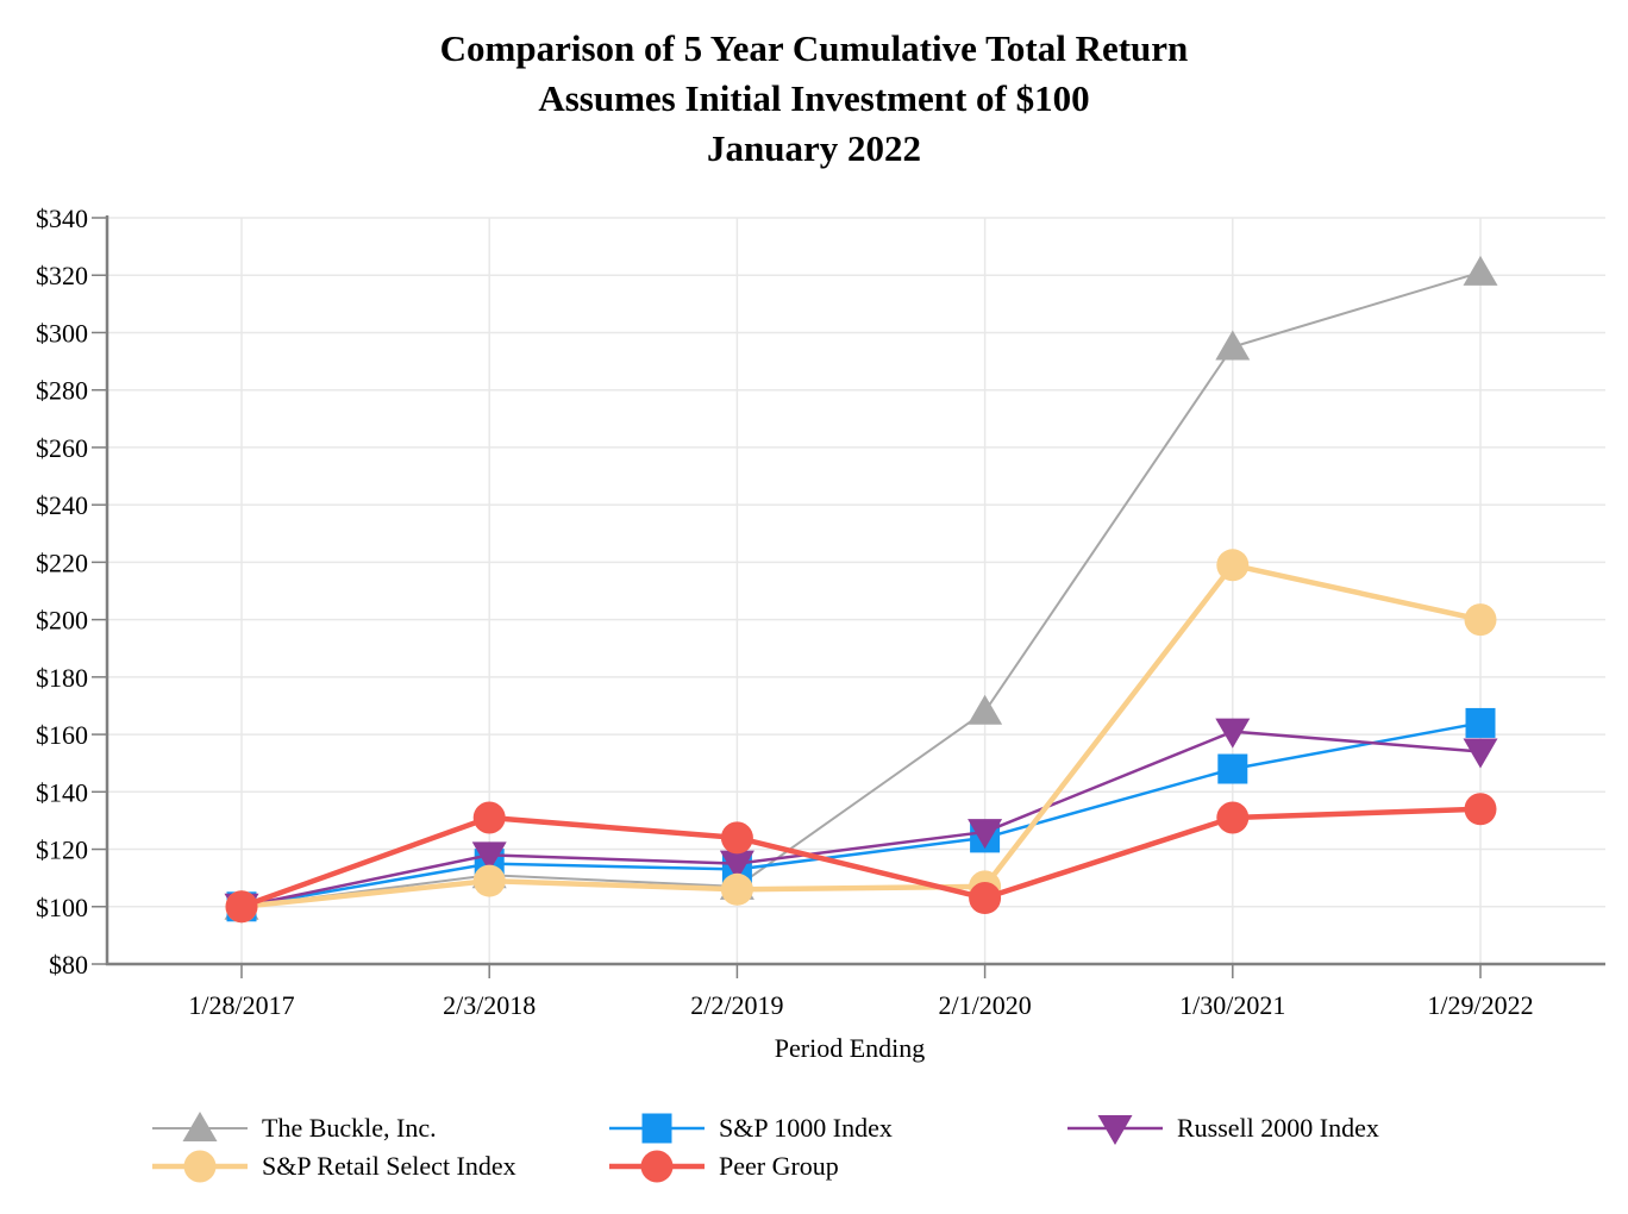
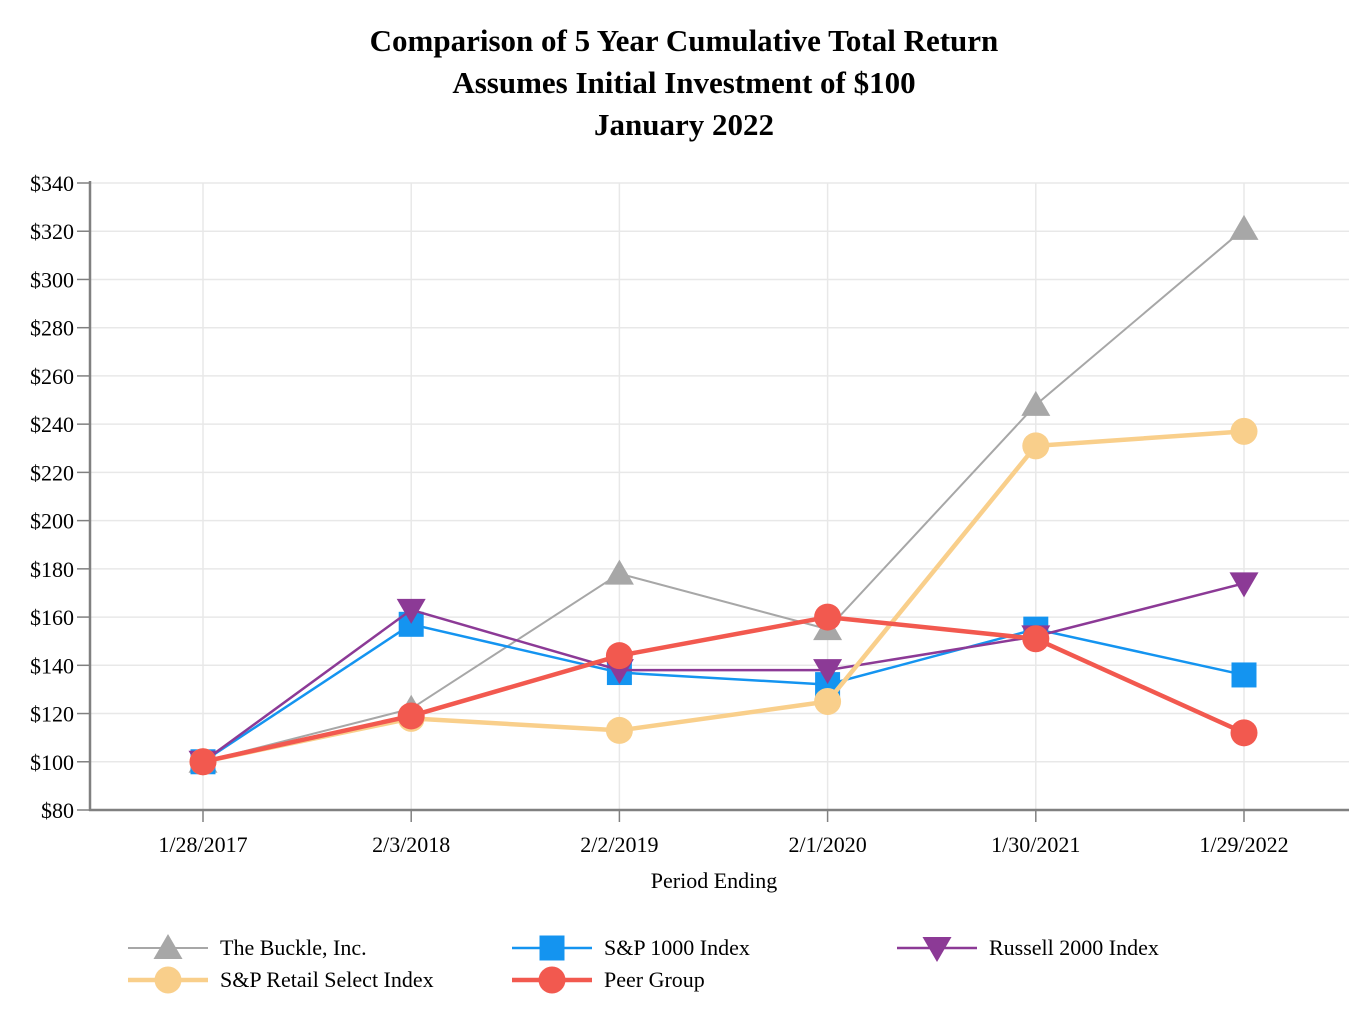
The Buckle, Inc./2/3/2018: $111 -> $122
S&P 1000 Index/2/3/2018: $115 -> $157
Russell 2000 Index/2/3/2018: $118 -> $163
S&P Retail Select Index/2/3/2018: $109 -> $118
Peer Group/2/3/2018: $131 -> $119
The Buckle, Inc./2/2/2019: $107 -> $178
S&P 1000 Index/2/2/2019: $113 -> $137
Russell 2000 Index/2/2/2019: $115 -> $138
S&P Retail Select Index/2/2/2019: $106 -> $113
Peer Group/2/2/2019: $124 -> $144
The Buckle, Inc./2/1/2020: $168 -> $155
S&P 1000 Index/2/1/2020: $124 -> $132
Russell 2000 Index/2/1/2020: $126 -> $138
S&P Retail Select Index/2/1/2020: $107 -> $125
Peer Group/2/1/2020: $103 -> $160
The Buckle, Inc./1/30/2021: $295 -> $248
S&P 1000 Index/1/30/2021: $148 -> $155
Russell 2000 Index/1/30/2021: $161 -> $152
S&P Retail Select Index/1/30/2021: $219 -> $231
Peer Group/1/30/2021: $131 -> $151
S&P 1000 Index/1/29/2022: $164 -> $136
Russell 2000 Index/1/29/2022: $154 -> $174
S&P Retail Select Index/1/29/2022: $200 -> $237
Peer Group/1/29/2022: $134 -> $112
